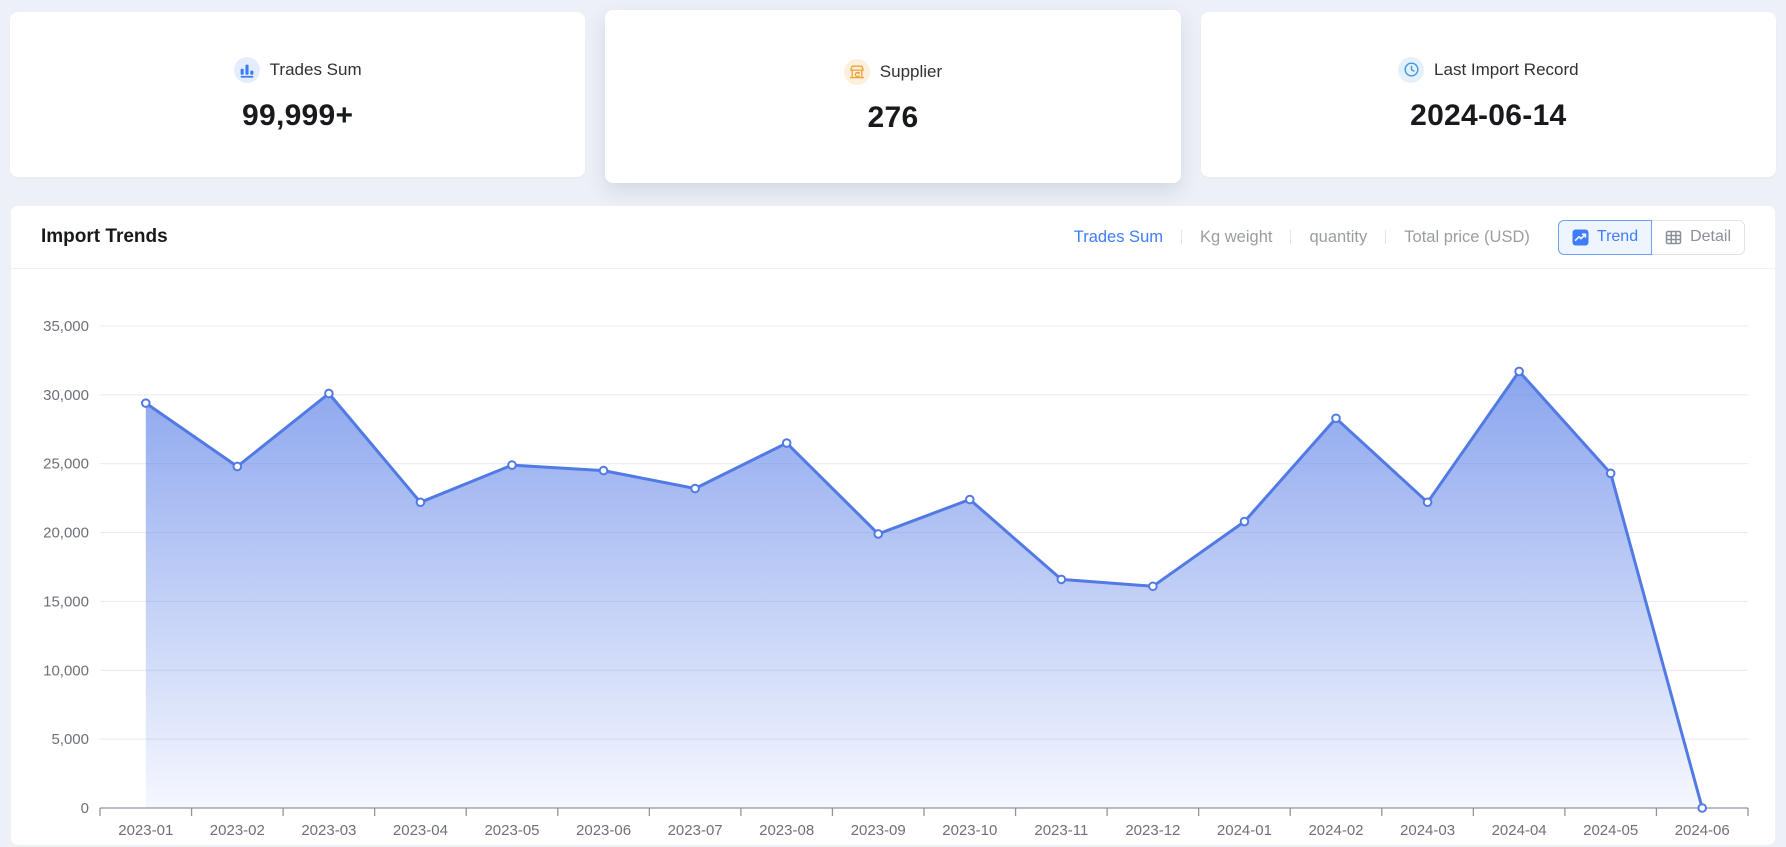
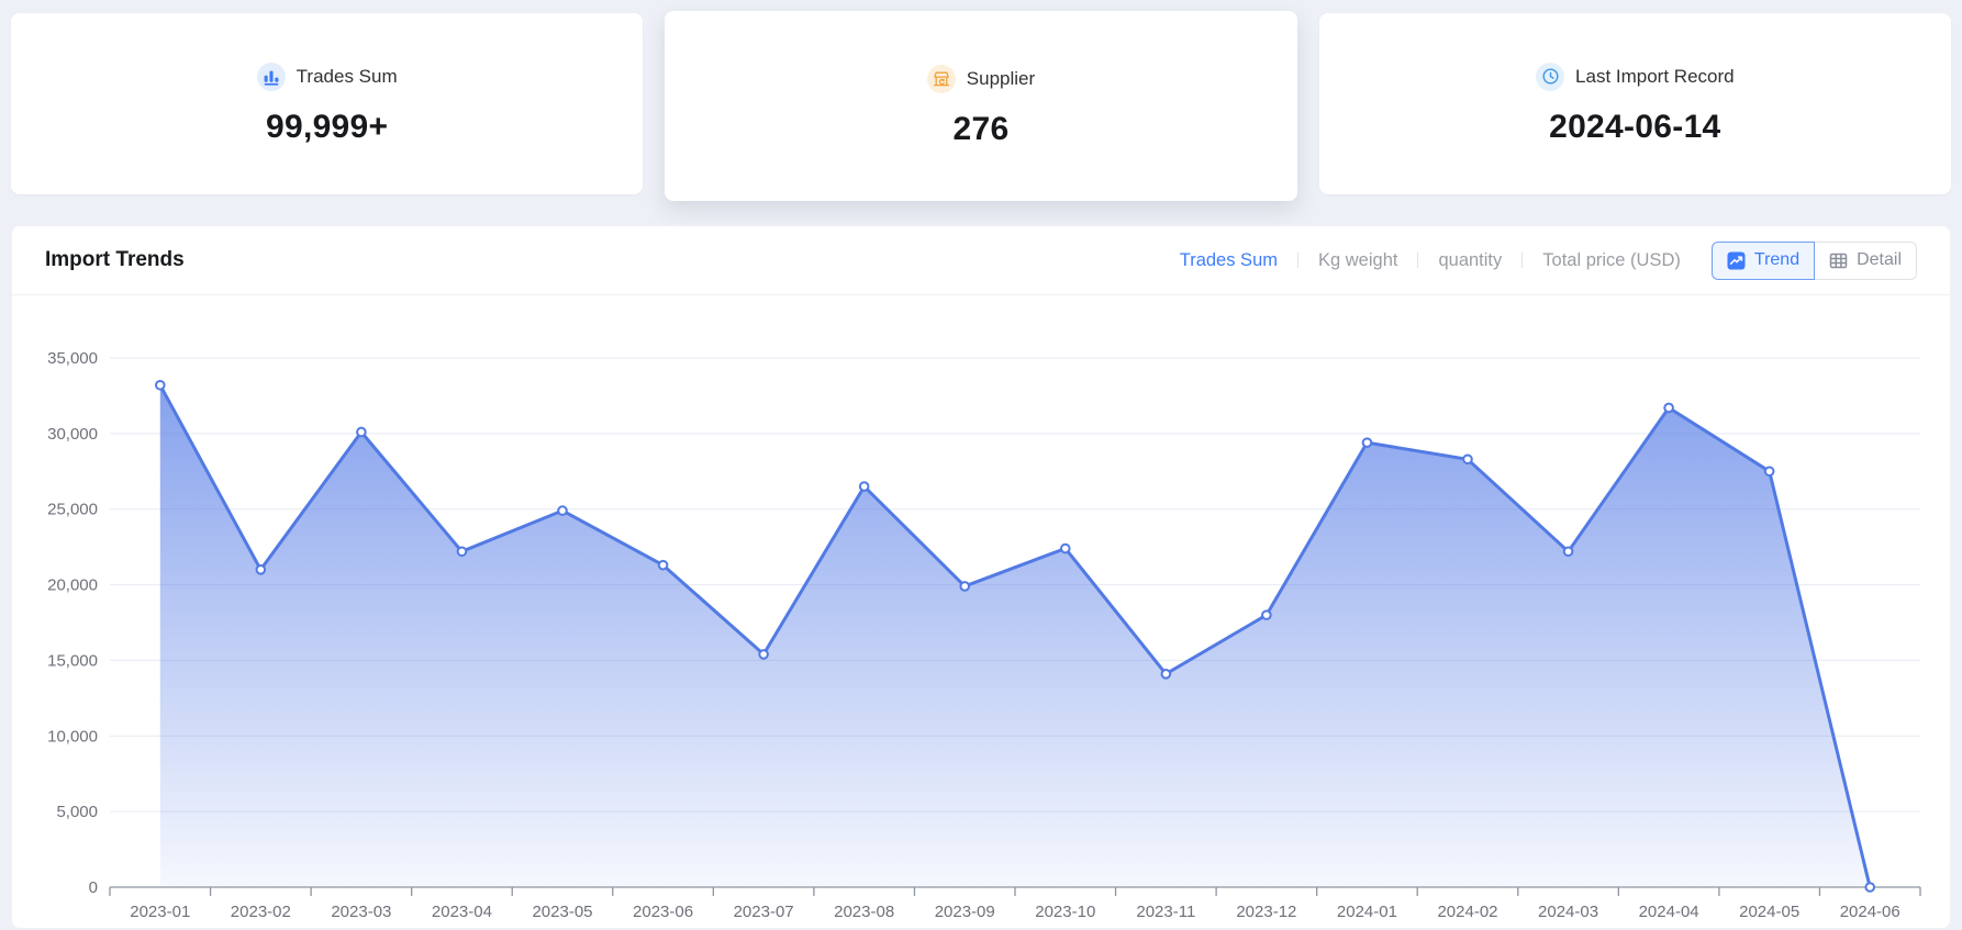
2023-01: 29400 -> 33200
2023-02: 24800 -> 21000
2023-06: 24500 -> 21300
2023-07: 23200 -> 15400
2023-11: 16600 -> 14100
2023-12: 16100 -> 18000
2024-01: 20800 -> 29400
2024-05: 24300 -> 27500
